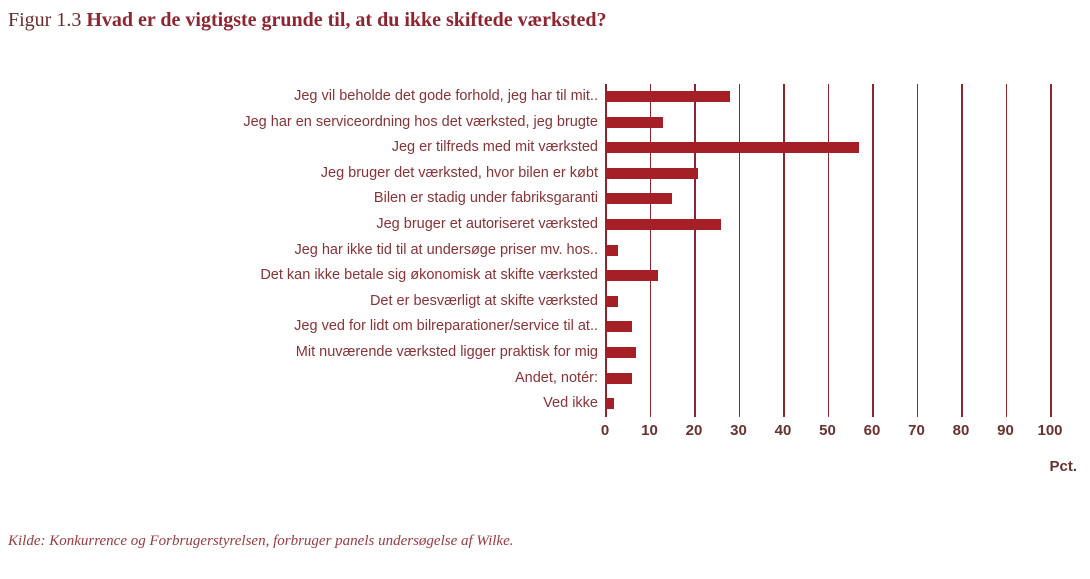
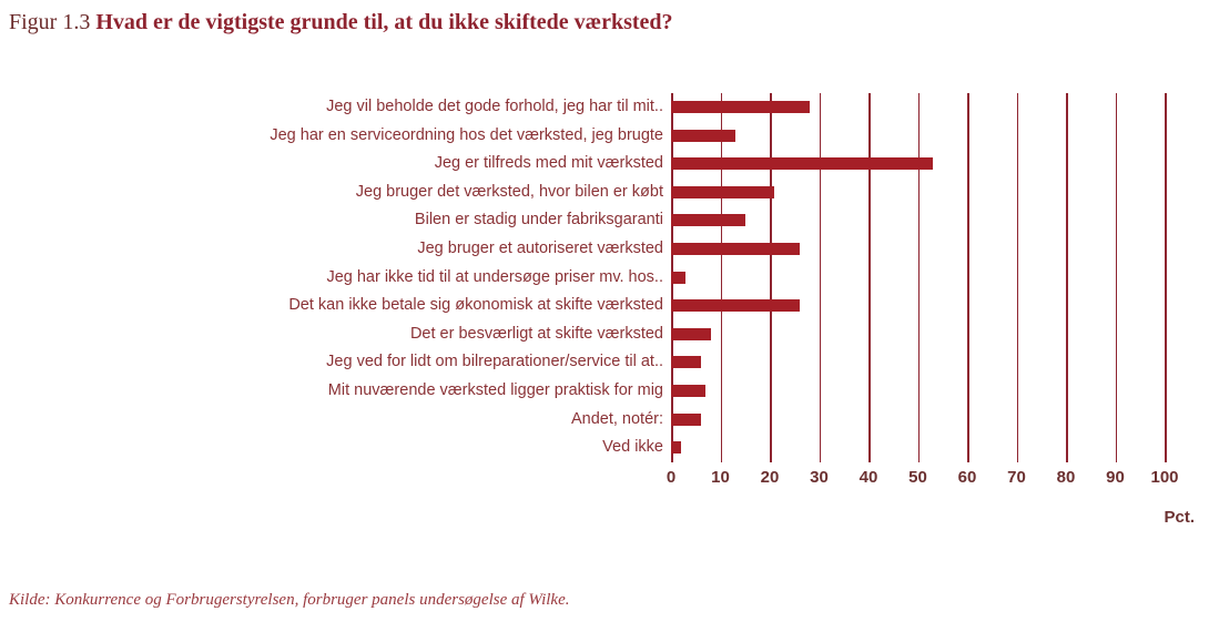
Jeg er tilfreds med mit værksted: 57 -> 53
Det kan ikke betale sig økonomisk at skifte værksted: 12 -> 26
Det er besværligt at skifte værksted: 3 -> 8
